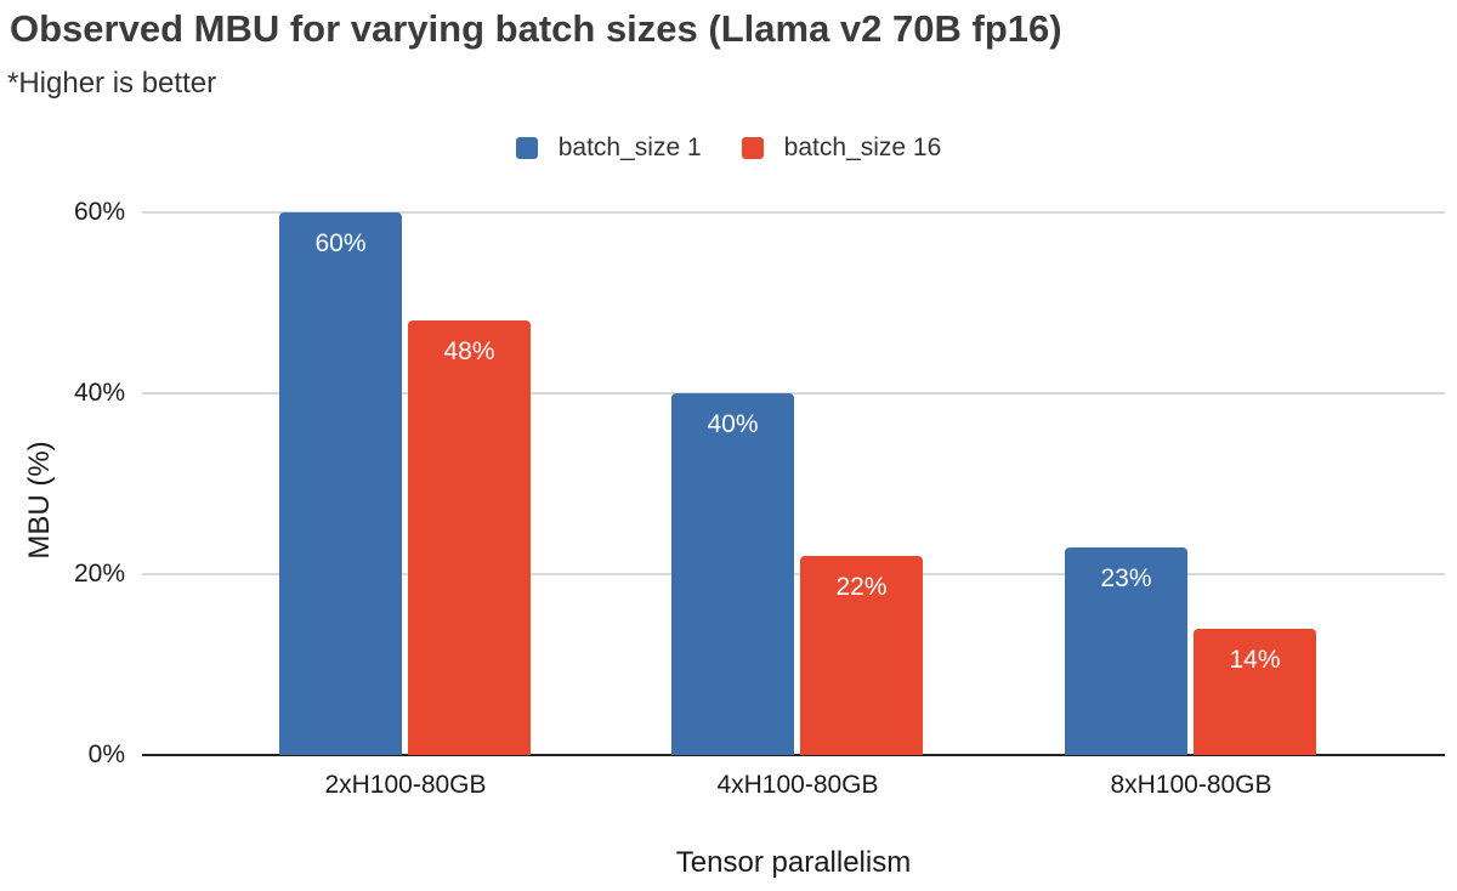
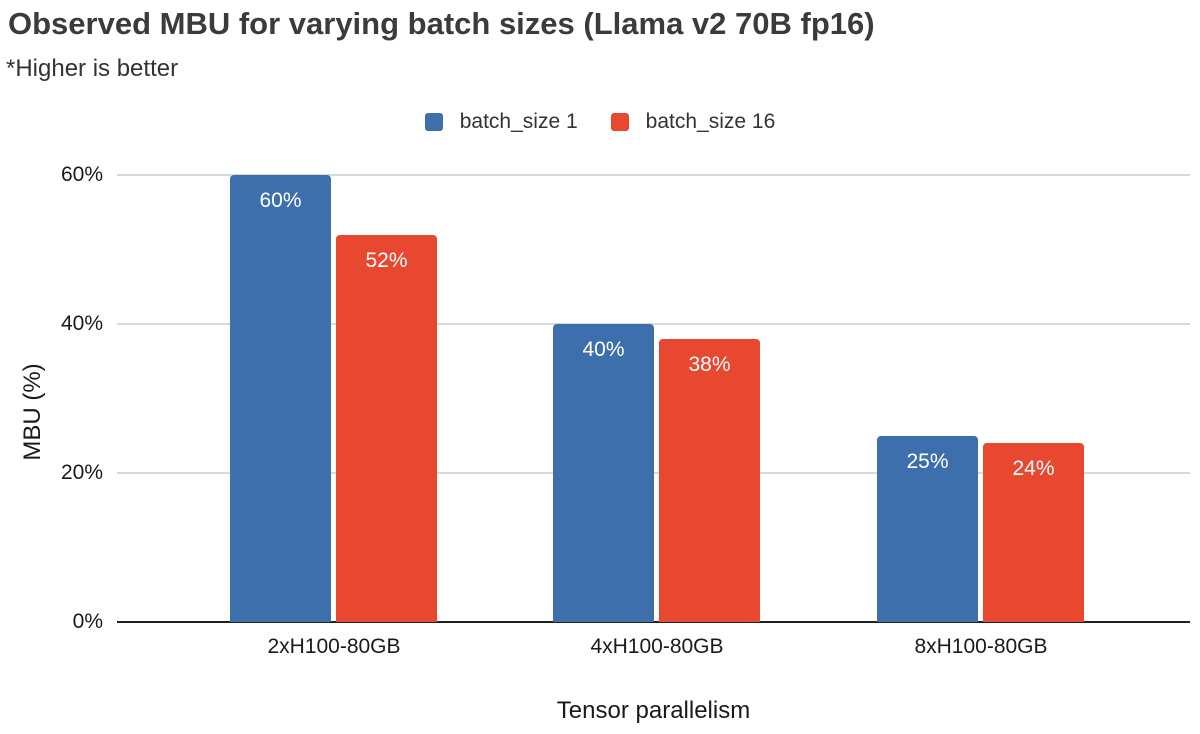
batch_size 16/2xH100-80GB: 48% -> 52%
batch_size 16/4xH100-80GB: 22% -> 38%
batch_size 1/8xH100-80GB: 23% -> 25%
batch_size 16/8xH100-80GB: 14% -> 24%
